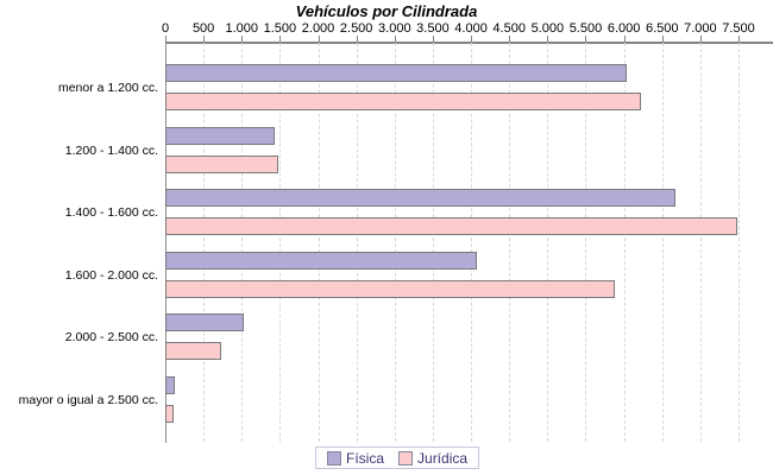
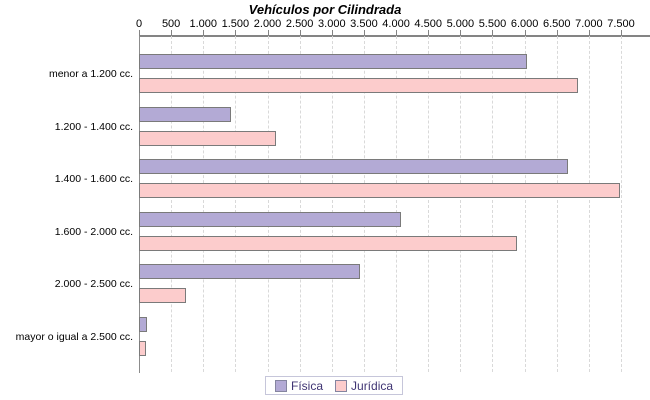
Jurídica/menor a 1.200 cc.: 6200 -> 6800
Jurídica/1.200 - 1.400 cc.: 1400 -> 2100
Física/2.000 - 2.500 cc.: 1000 -> 3400
